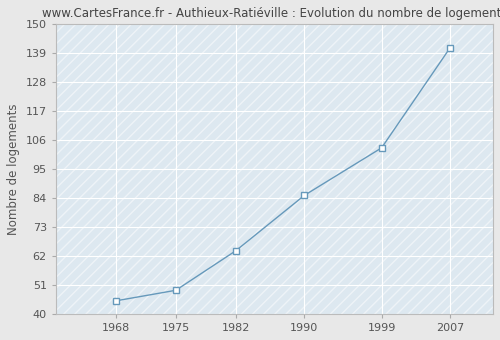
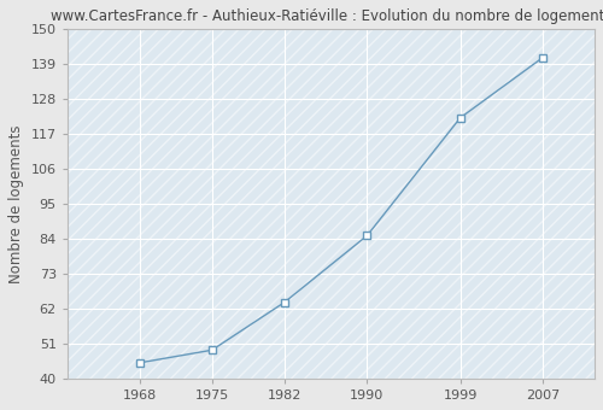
1999: 103 -> 122
